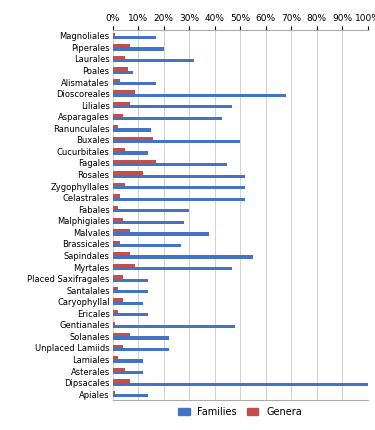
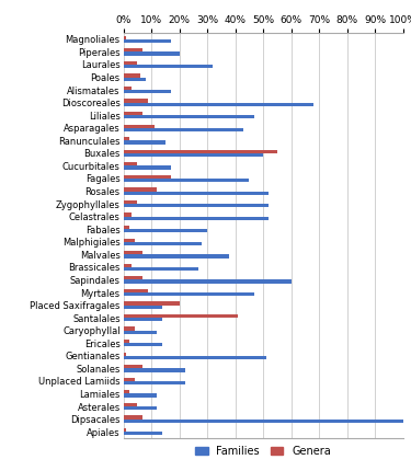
Genera/Asparagales: 4% -> 11%
Genera/Buxales: 16% -> 55%
Families/Cucurbitales: 14% -> 17%
Families/Sapindales: 55% -> 60%
Genera/Placed Saxifragales: 4% -> 20%
Genera/Santalales: 2% -> 41%
Families/Gentianales: 48% -> 51%
